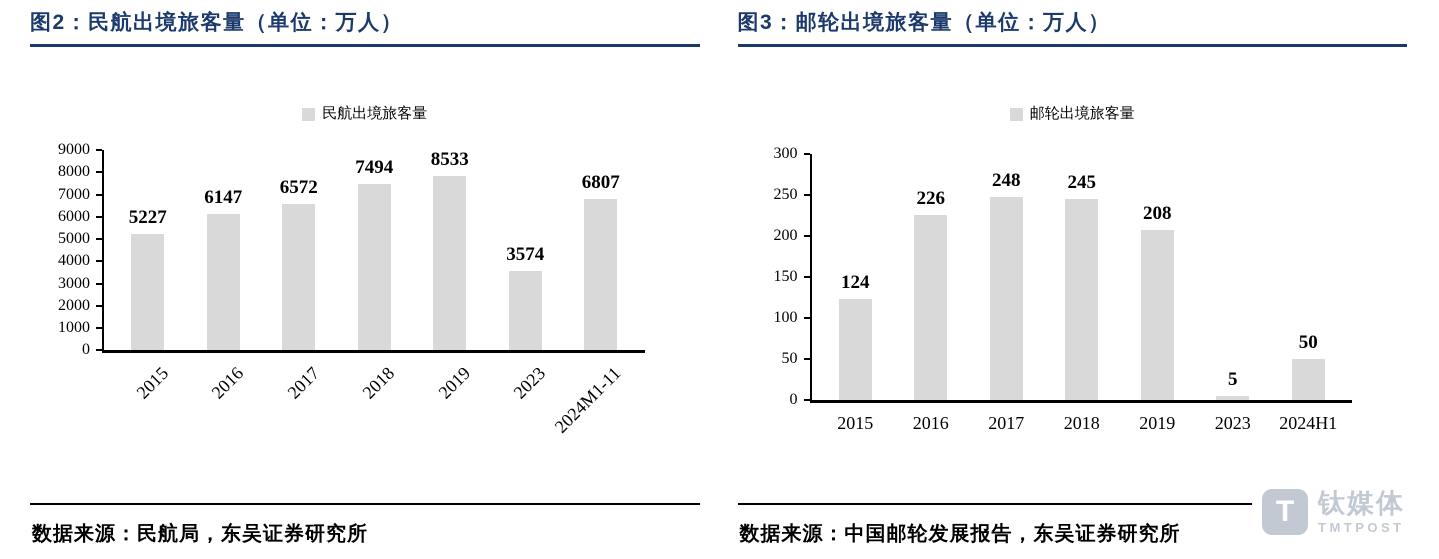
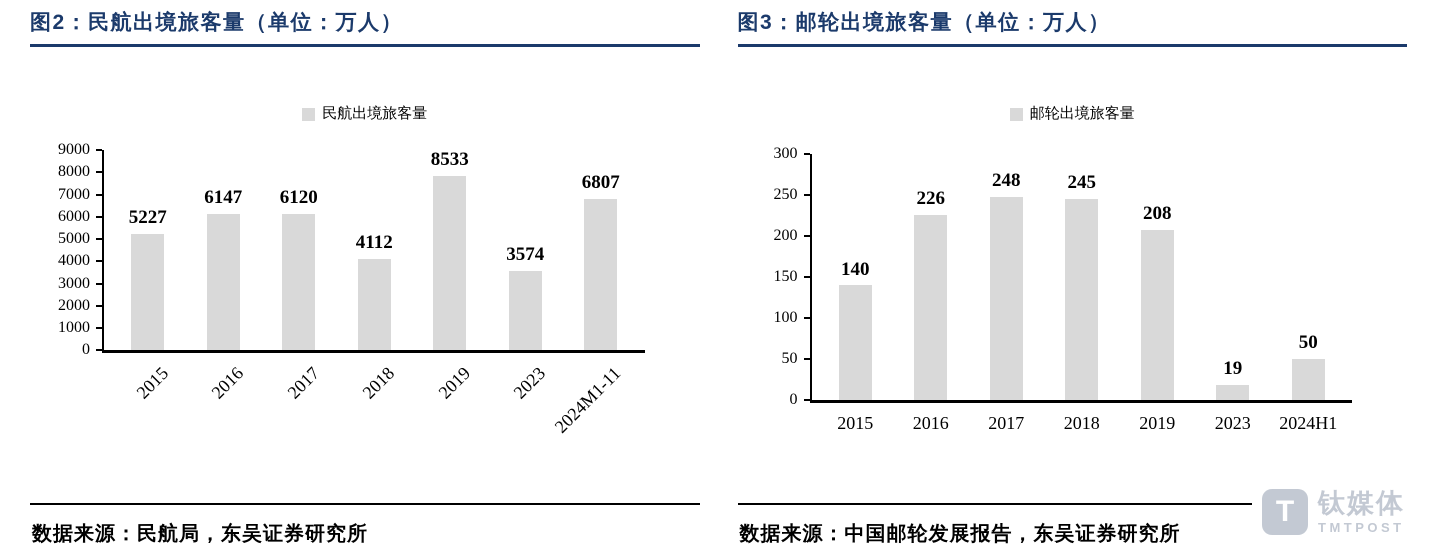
图2：民航出境旅客量（单位：万人）/2017: 6572 -> 6120
图2：民航出境旅客量（单位：万人）/2018: 7494 -> 4112
图3：邮轮出境旅客量（单位：万人）/2015: 124 -> 140
图3：邮轮出境旅客量（单位：万人）/2023: 5 -> 19
